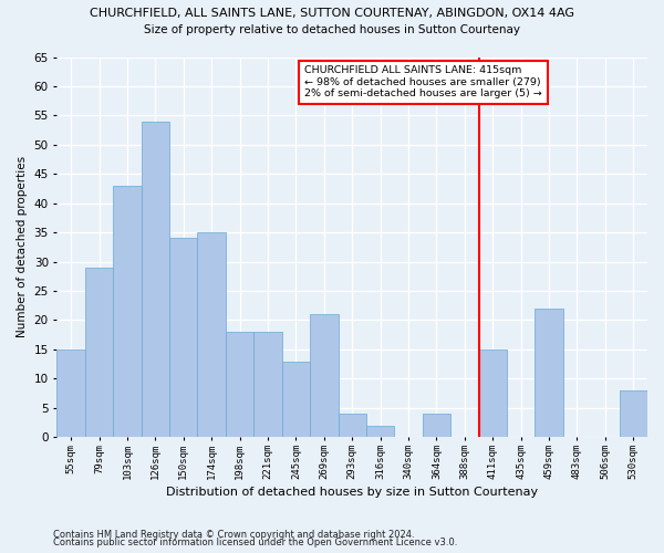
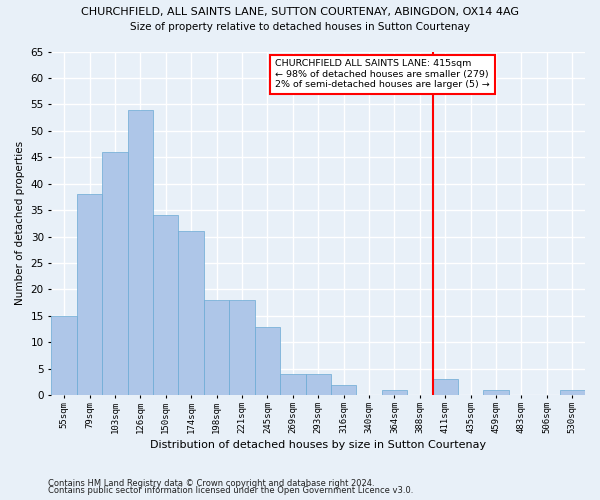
79sqm: 29 -> 38
103sqm: 43 -> 46
174sqm: 35 -> 31
269sqm: 21 -> 4
364sqm: 4 -> 1
411sqm: 15 -> 3
459sqm: 22 -> 1
530sqm: 8 -> 1
